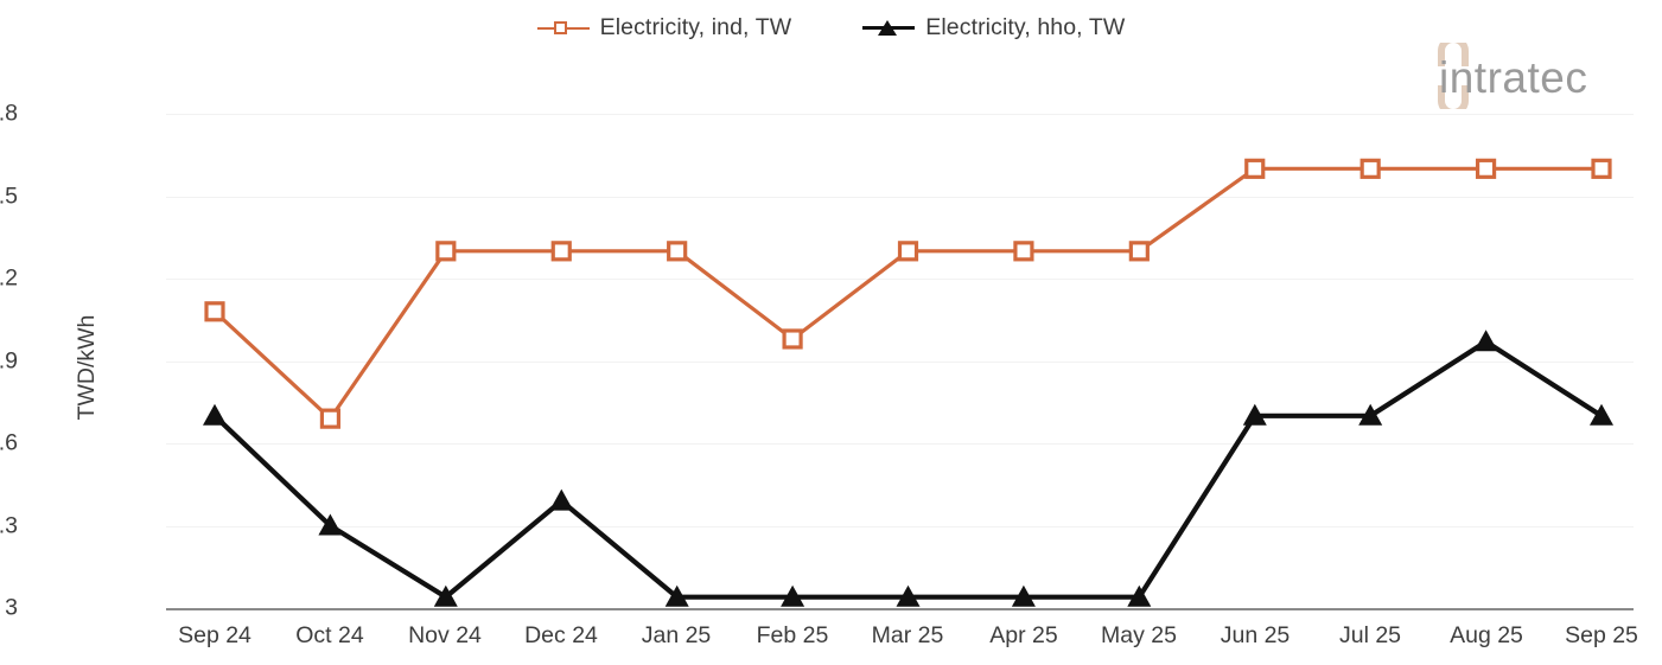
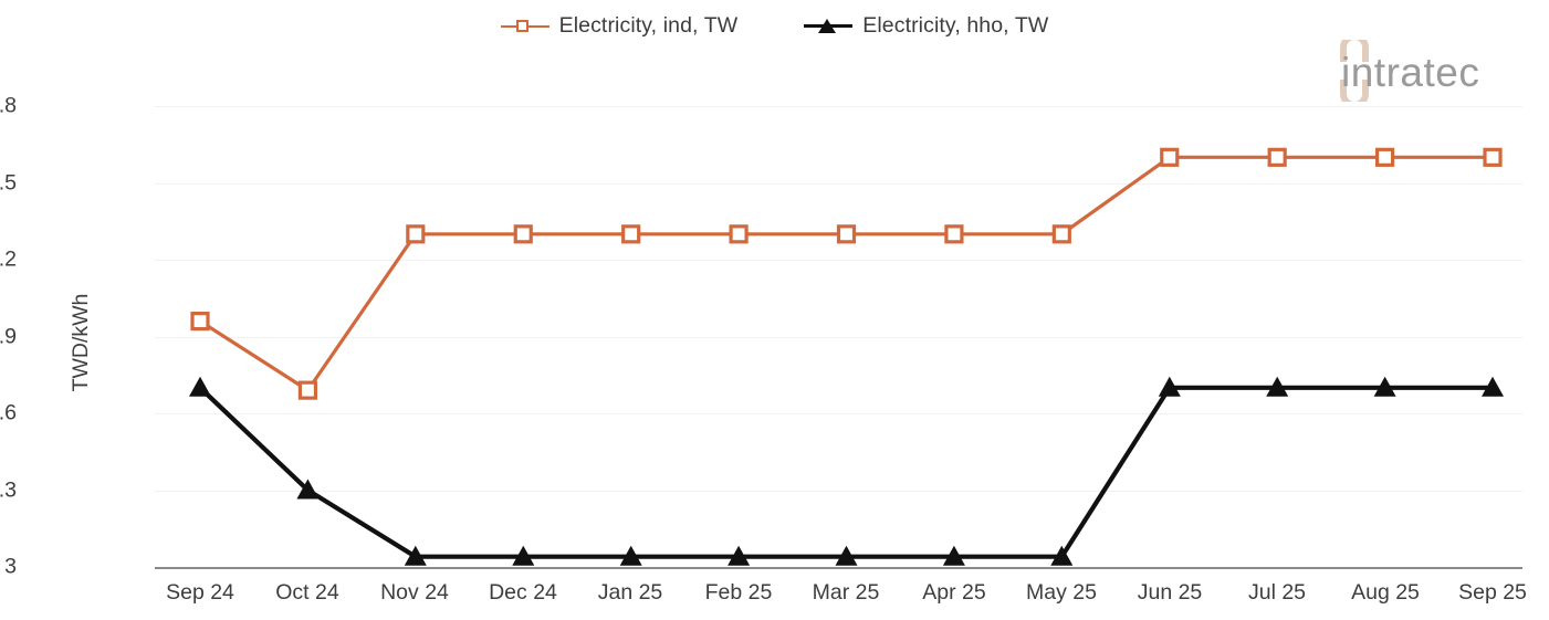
Electricity, ind, TW/Sep 24: 4.08 -> 3.96
Electricity, hho, TW/Dec 24: 3.39 -> 3.04
Electricity, ind, TW/Feb 25: 3.98 -> 4.30
Electricity, hho, TW/Aug 25: 3.97 -> 3.70
